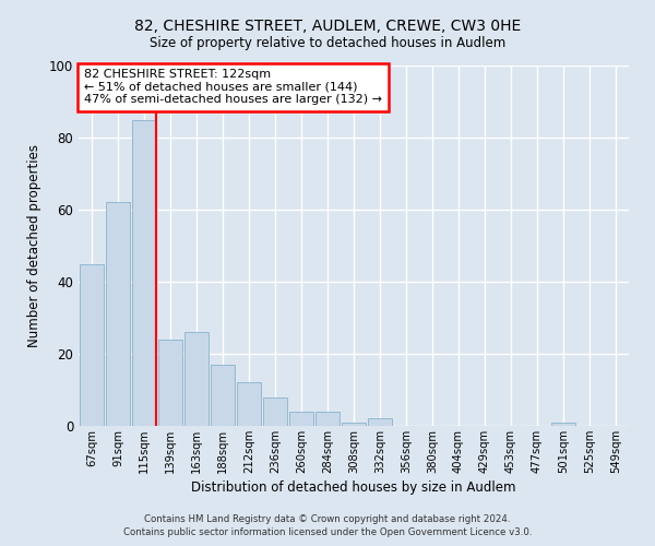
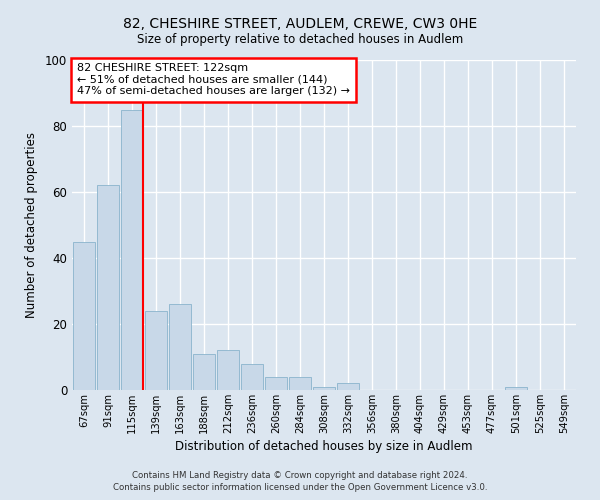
188sqm: 17 -> 11
